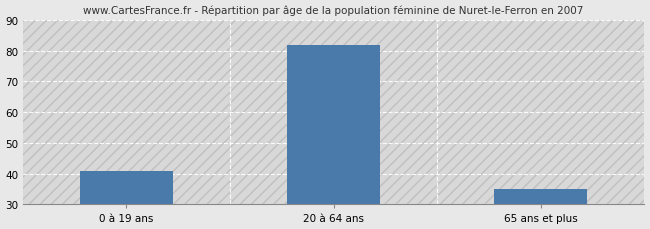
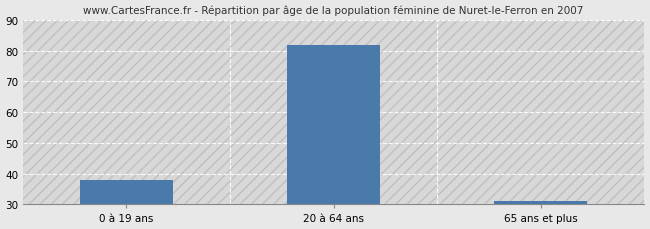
0 à 19 ans: 41 -> 38
65 ans et plus: 35 -> 31
